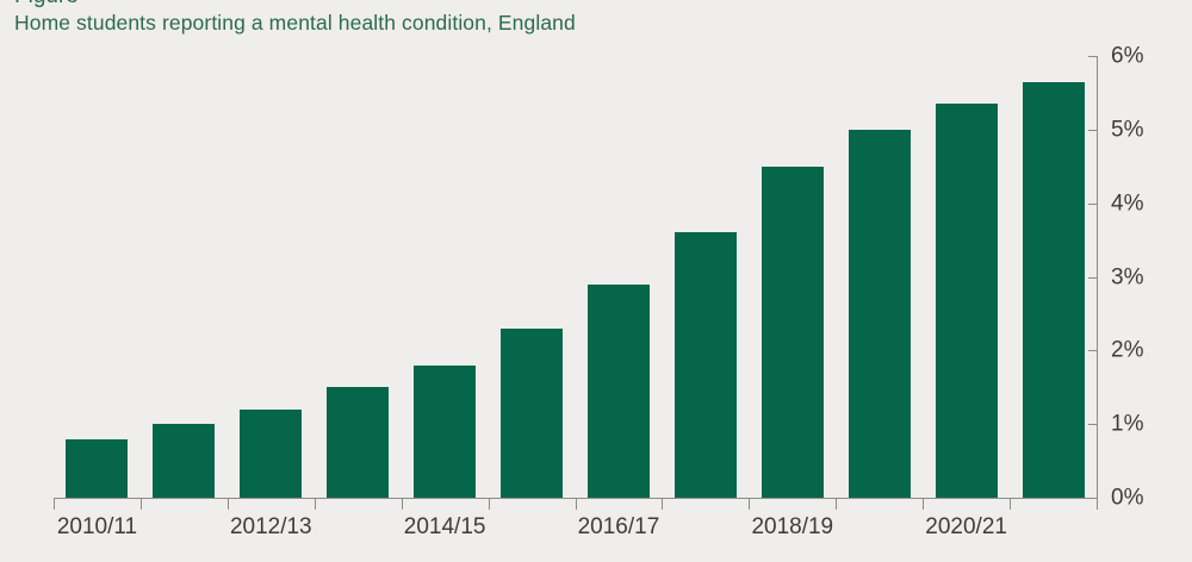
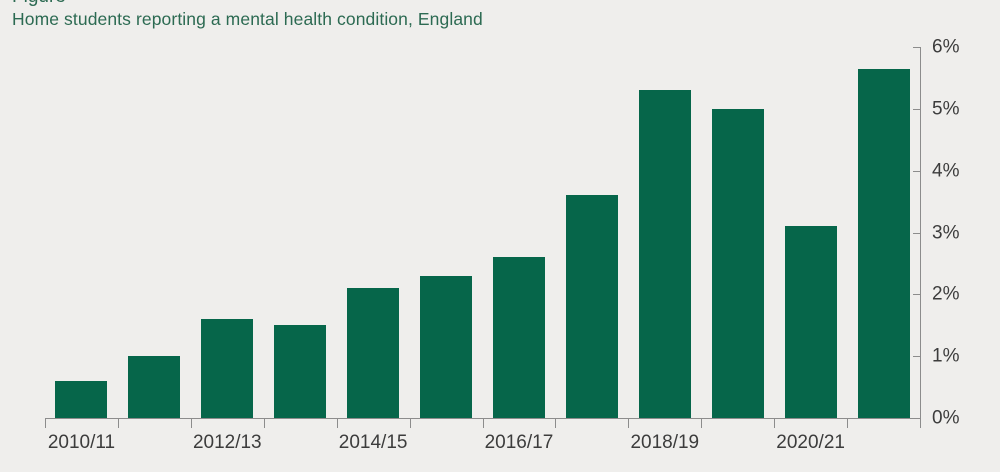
2010/11: 0.8% -> 0.6%
2012/13: 1.2% -> 1.6%
2014/15: 1.8% -> 2.1%
2016/17: 2.9% -> 2.6%
2018/19: 4.5% -> 5.3%
2020/21: 5.3% -> 3.1%
